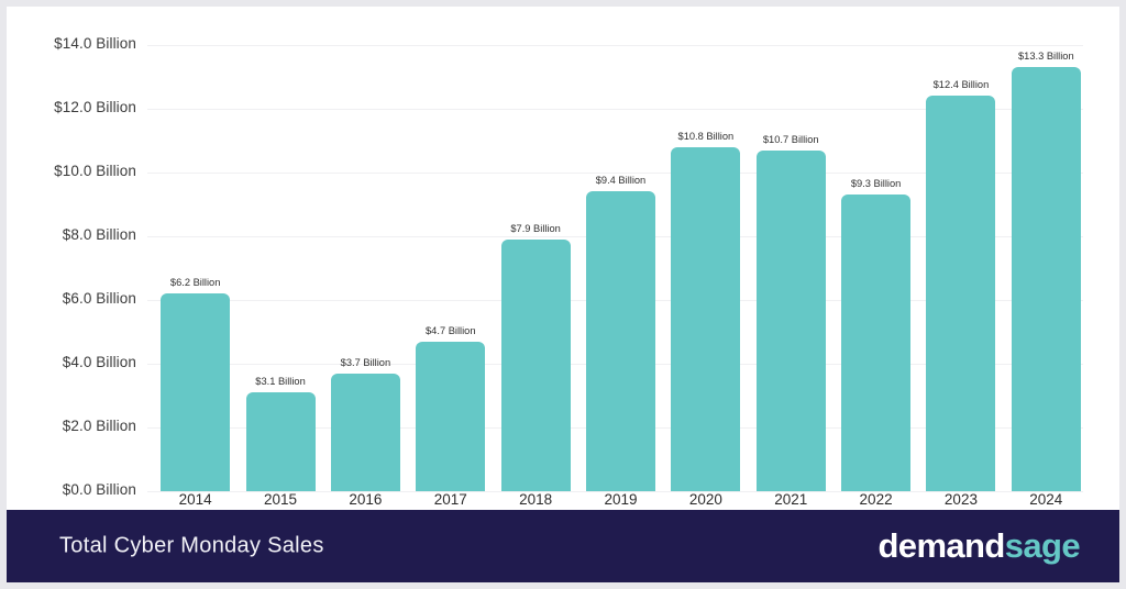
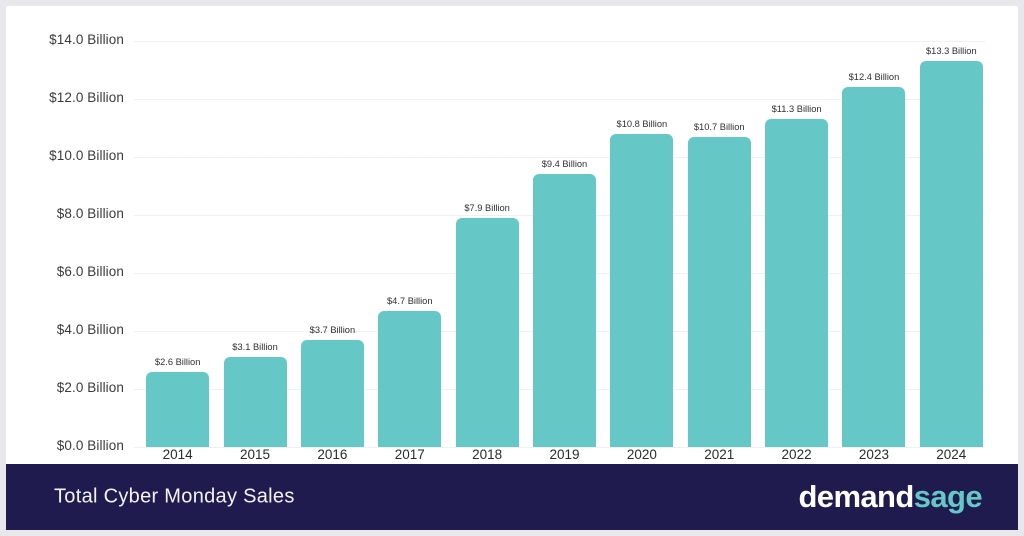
2014: $6.2 -> $2.6
2022: $9.3 -> $11.3
